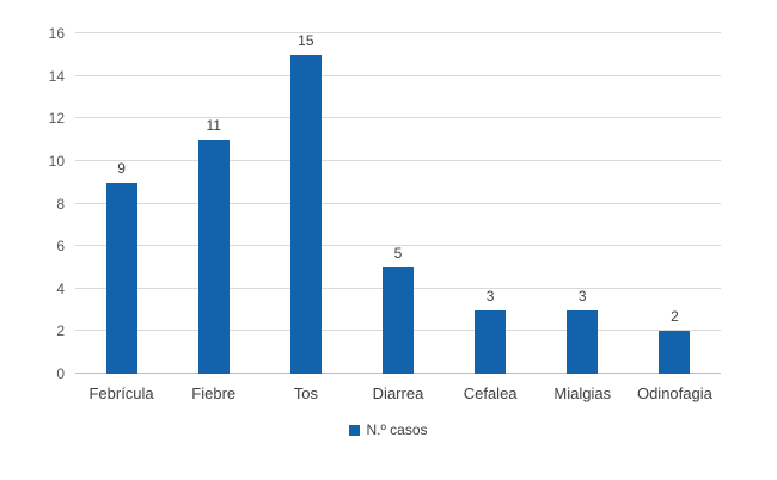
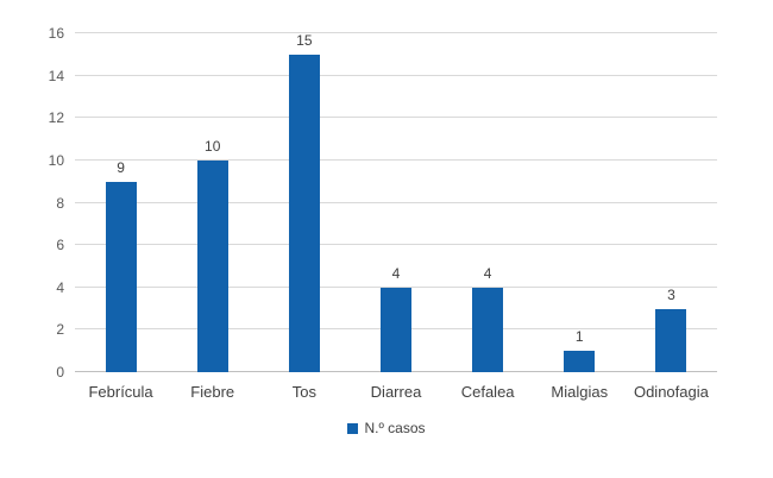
Fiebre: 11 -> 10
Diarrea: 5 -> 4
Cefalea: 3 -> 4
Mialgias: 3 -> 1
Odinofagia: 2 -> 3
